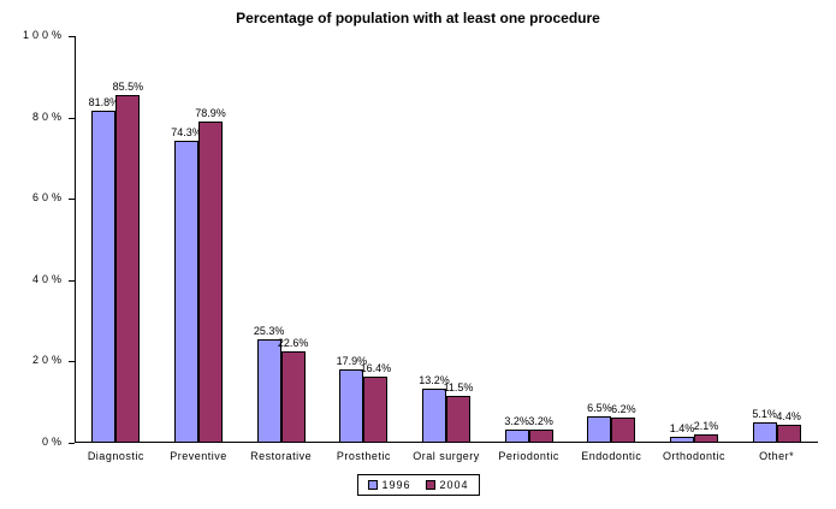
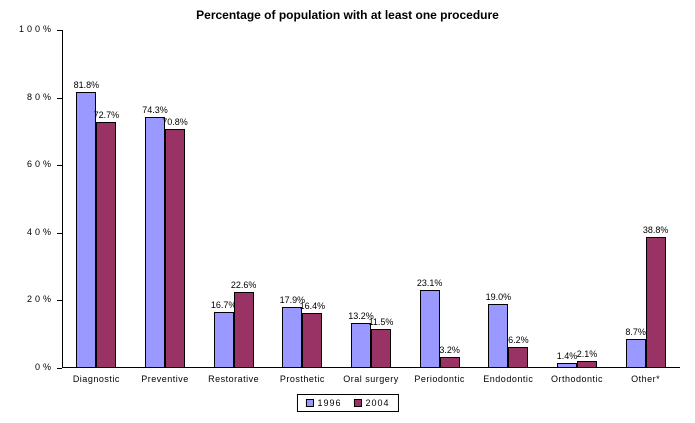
2004/Diagnostic: 85.5% -> 72.7%
2004/Preventive: 78.9% -> 70.8%
1996/Restorative: 25.3% -> 16.7%
1996/Periodontic: 3.2% -> 23.1%
1996/Endodontic: 6.5% -> 19.0%
1996/Other*: 5.1% -> 8.7%
2004/Other*: 4.4% -> 38.8%
